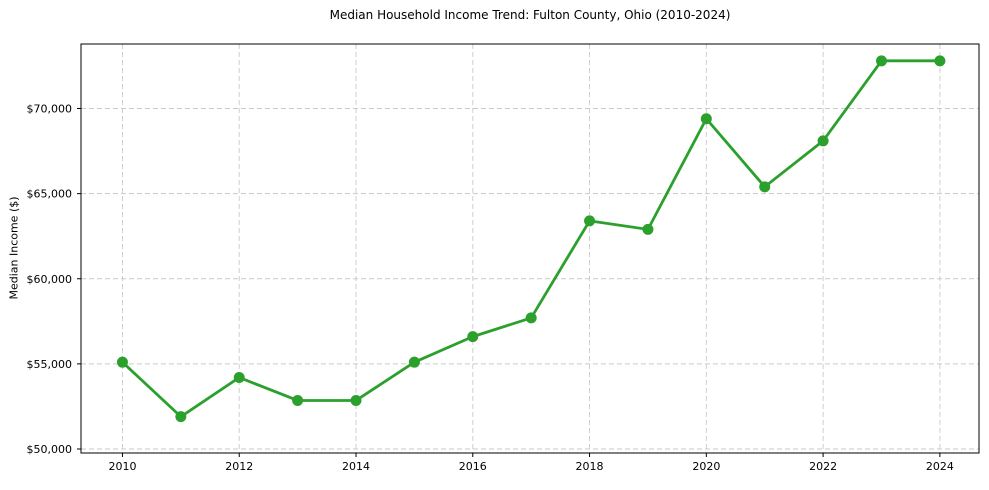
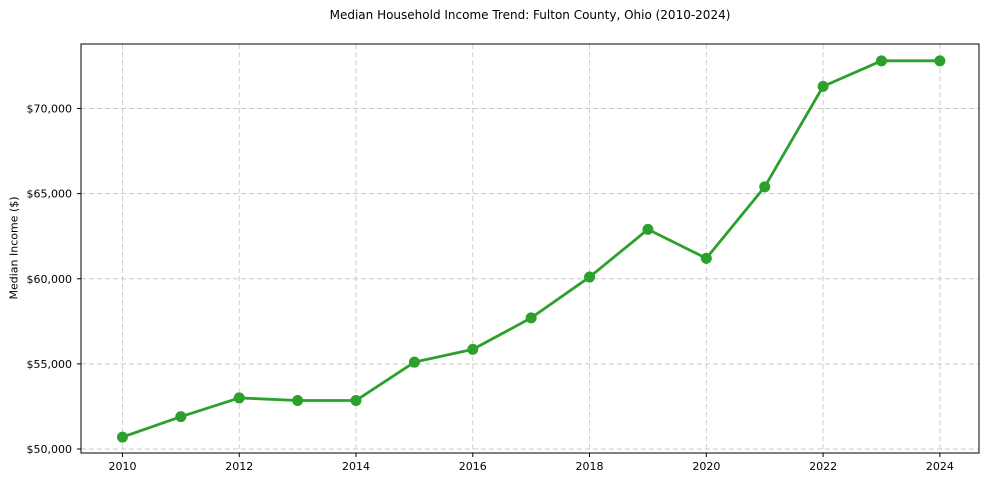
2010: $55100 -> $50700
2012: $54200 -> $53000
2016: $56600 -> $55800
2018: $63400 -> $60100
2020: $69400 -> $61200
2022: $68100 -> $71300
